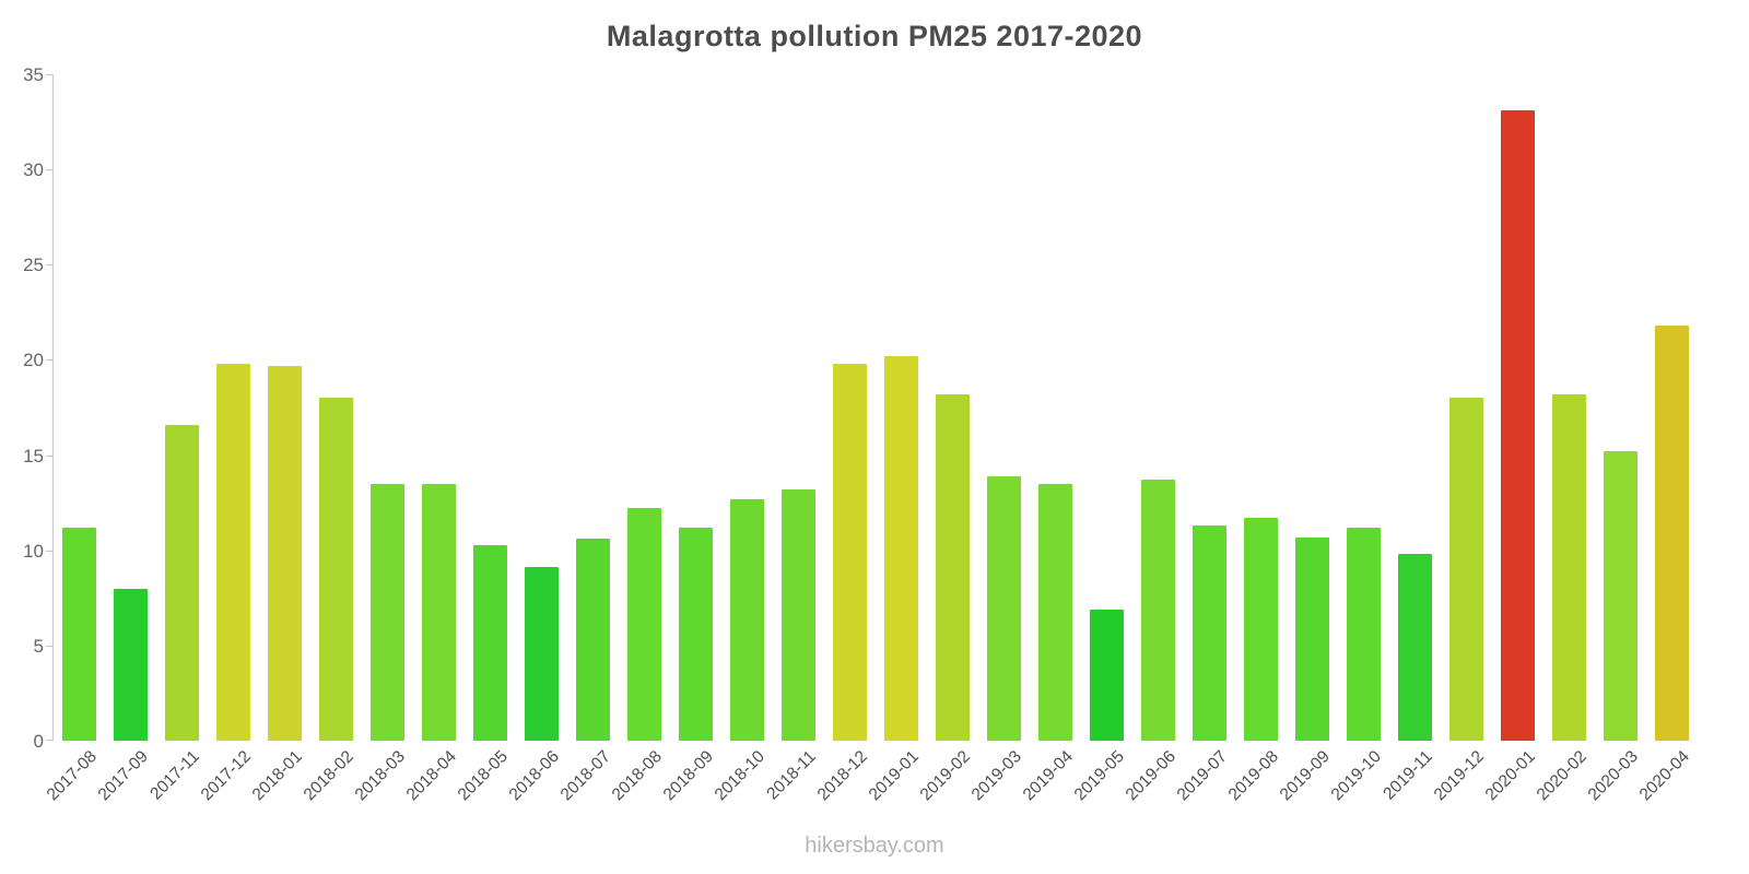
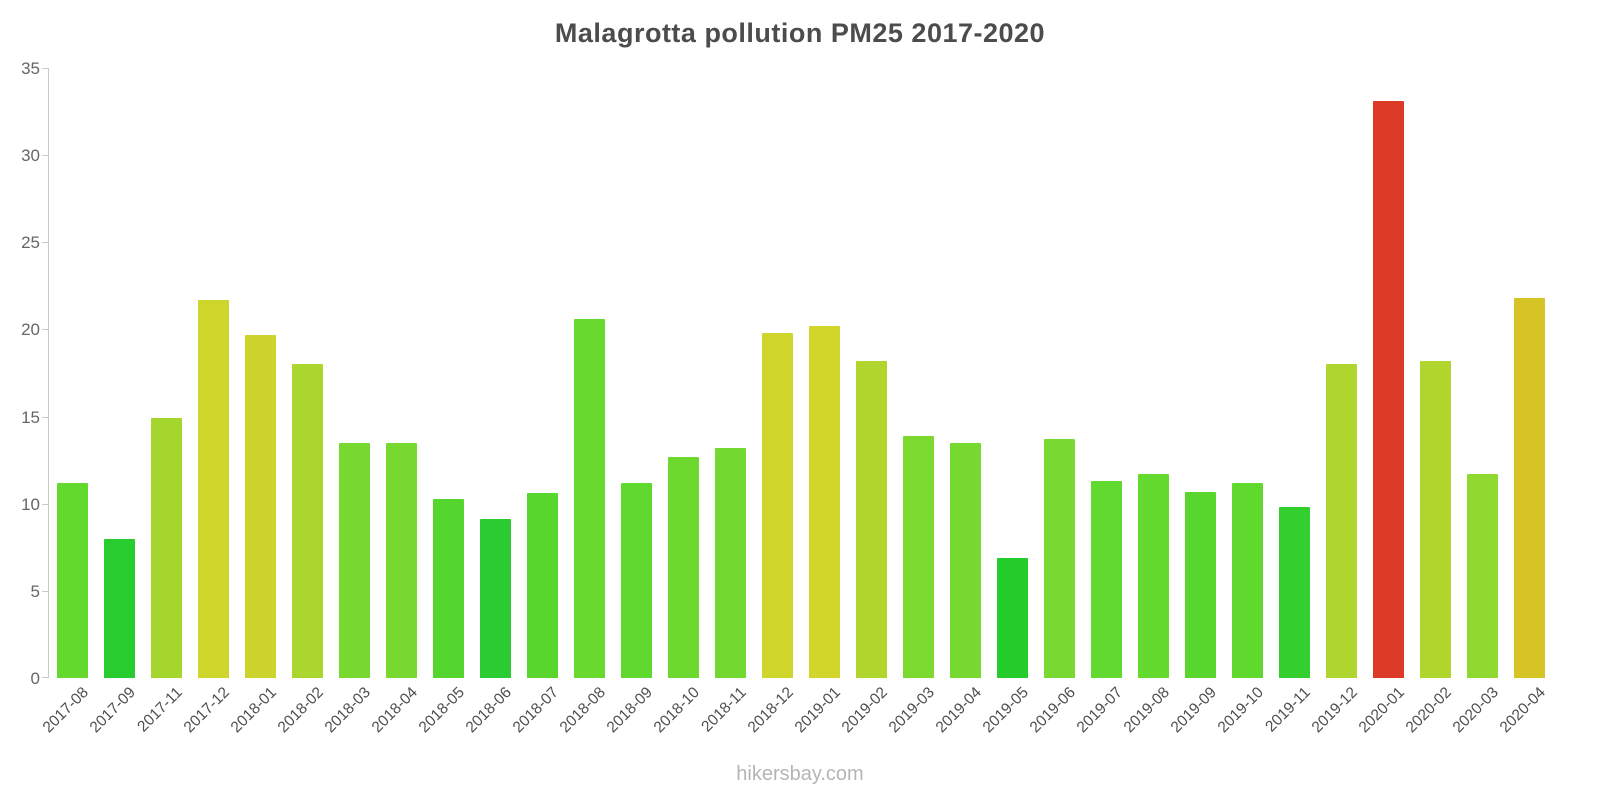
2017-11: 16.6 -> 14.9
2017-12: 19.8 -> 21.7
2018-08: 12.2 -> 20.6
2020-03: 15.2 -> 11.7
